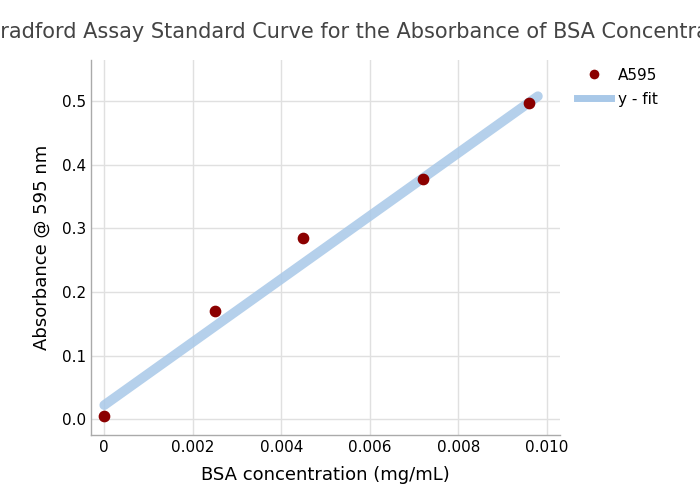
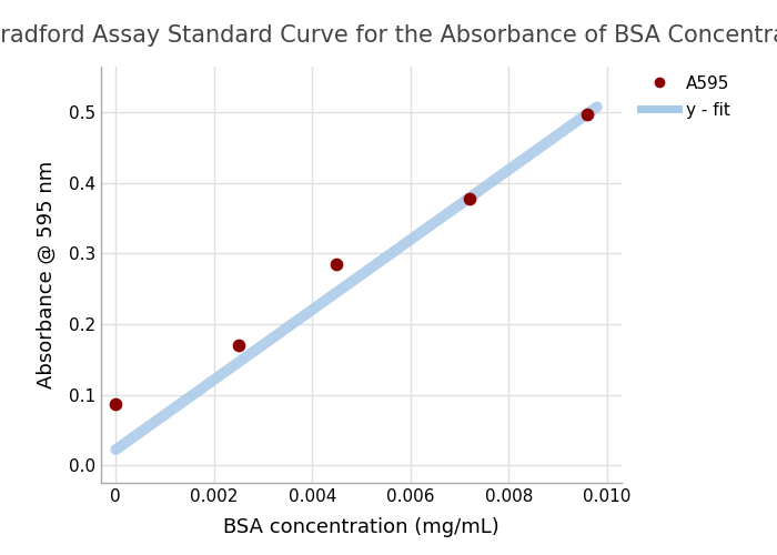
0: 0.005 -> 0.086
